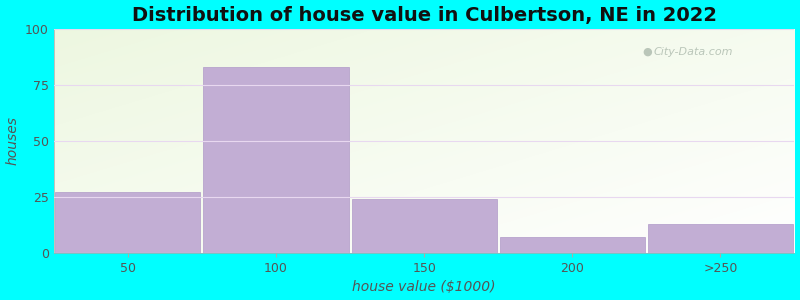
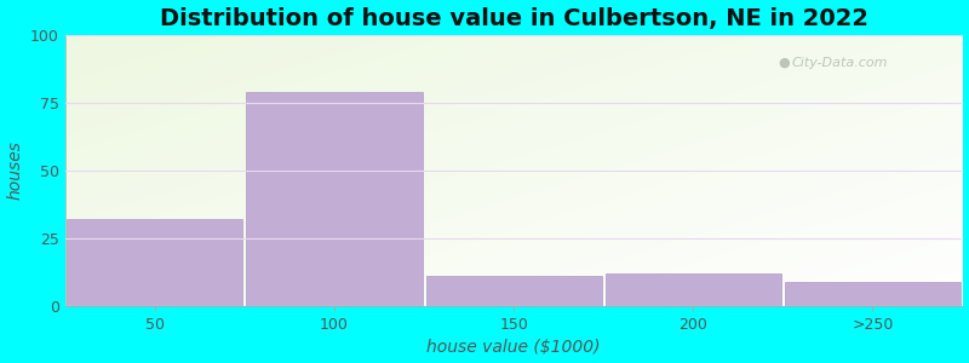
50: 27 -> 32
100: 83 -> 79
150: 24 -> 11
200: 7 -> 12
>250: 13 -> 9
